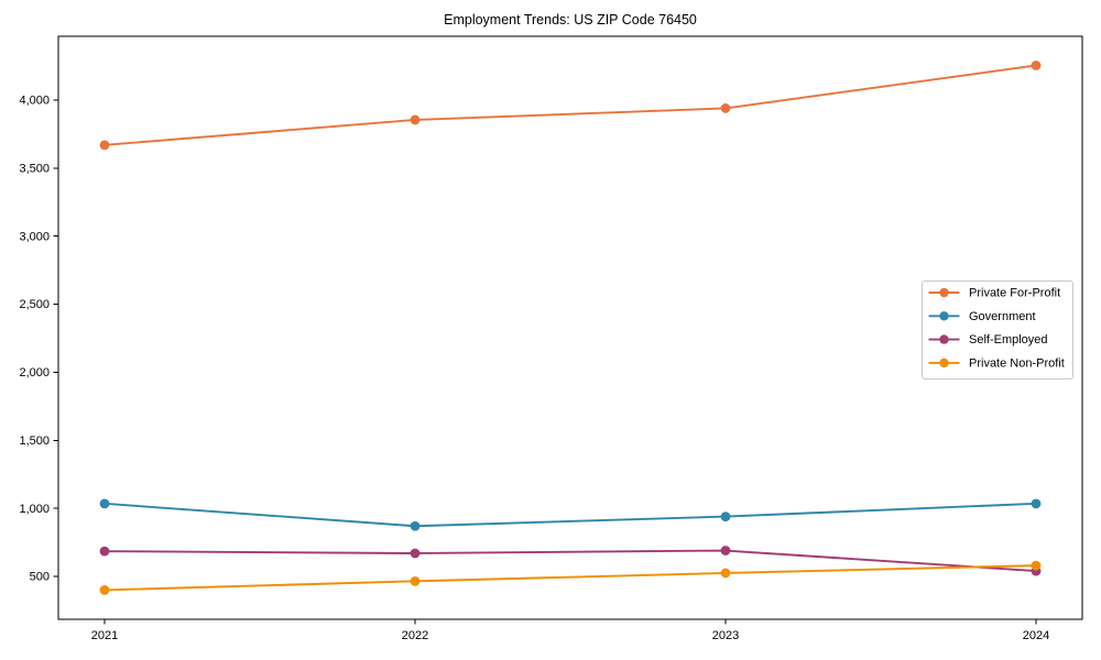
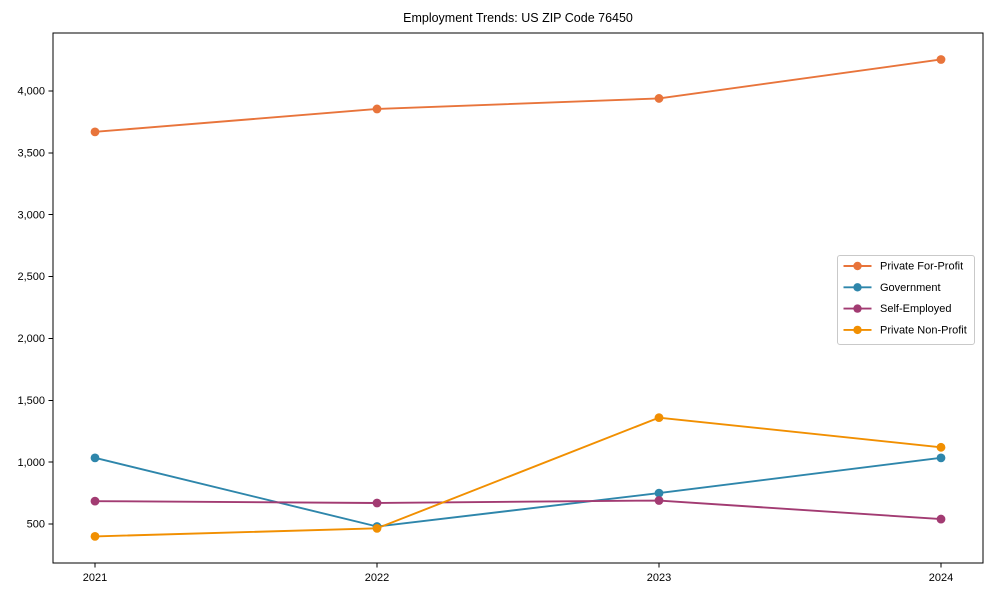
Government/2022: 870 -> 480
Government/2023: 940 -> 750
Private Non-Profit/2023: 520 -> 1360
Private Non-Profit/2024: 580 -> 1120
